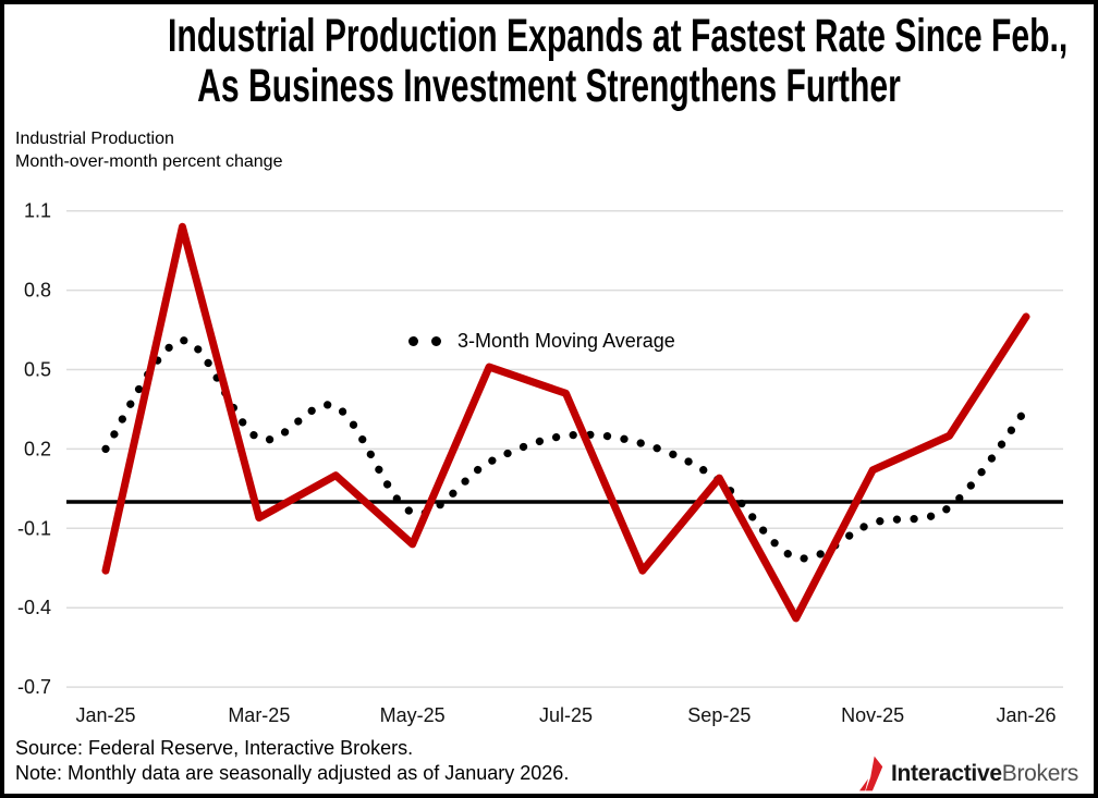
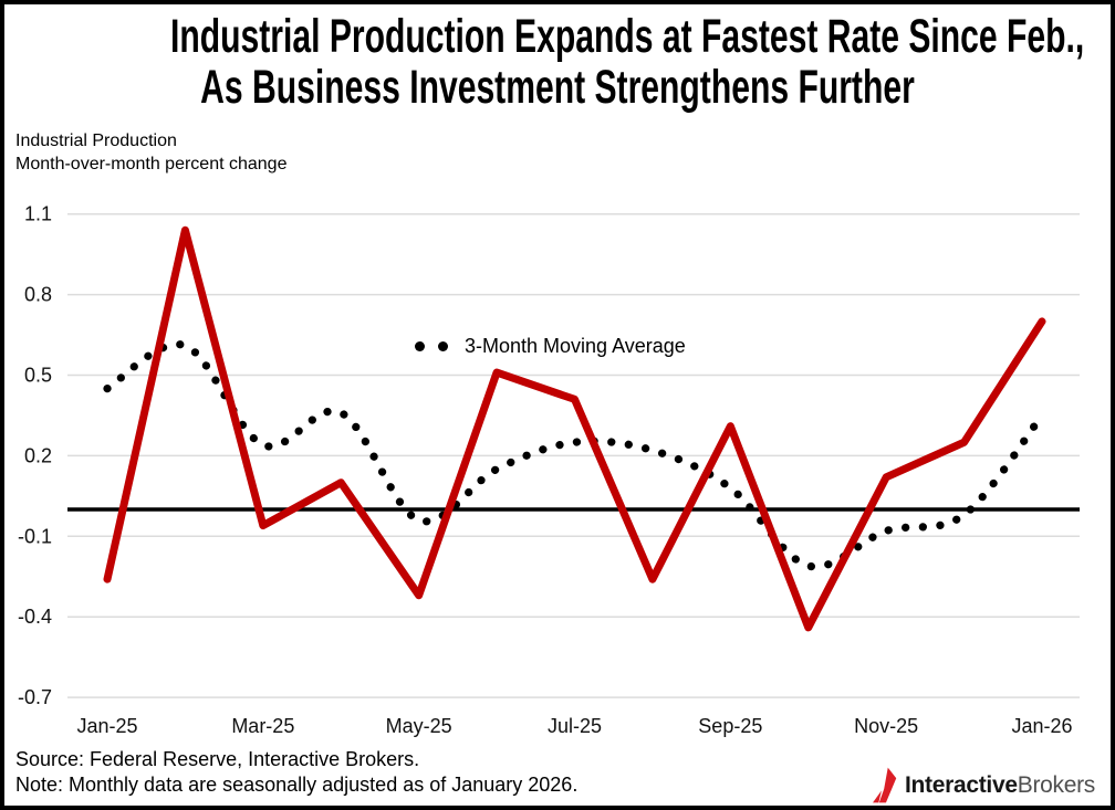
3-Month Moving Average/Jan-25: 0.20 -> 0.45
Industrial Production/May-25: -0.16 -> -0.32
Industrial Production/Sep-25: 0.09 -> 0.31
